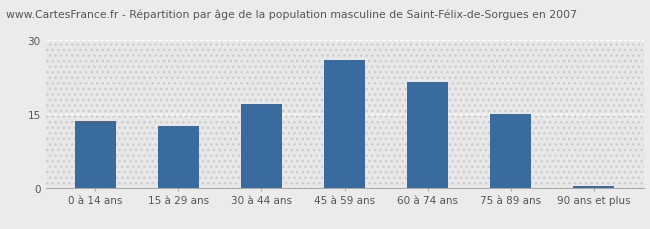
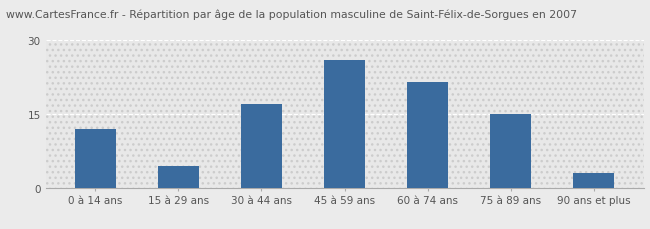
0 à 14 ans: 13.5 -> 12.0
15 à 29 ans: 12.5 -> 4.5
90 ans et plus: 0.3 -> 3.0
